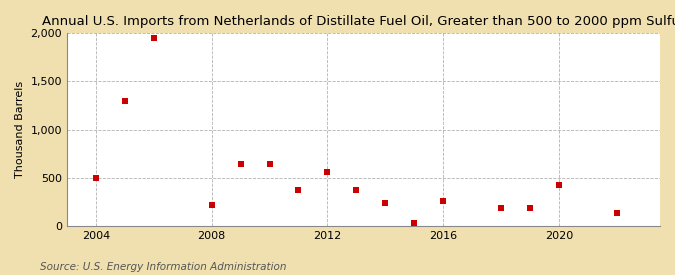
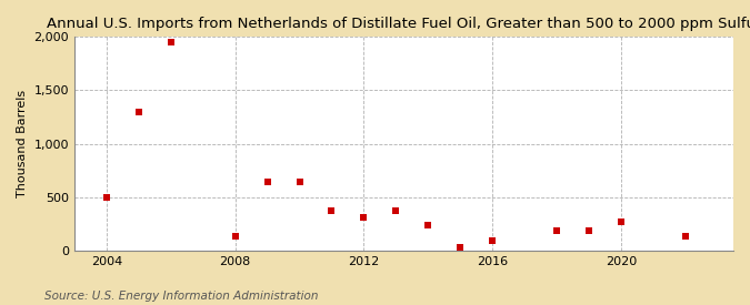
2008: 220 -> 130
2012: 560 -> 310
2016: 260 -> 90
2020: 420 -> 260
